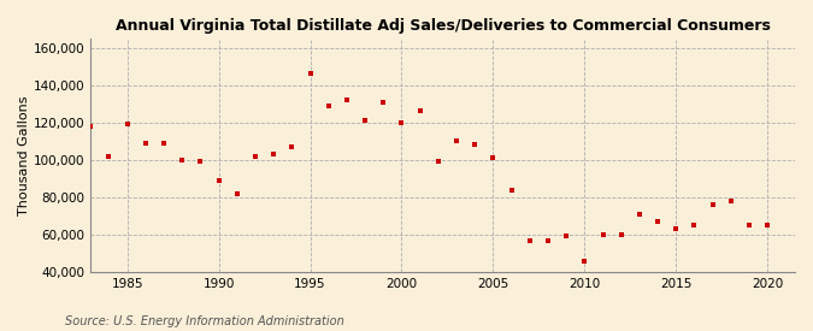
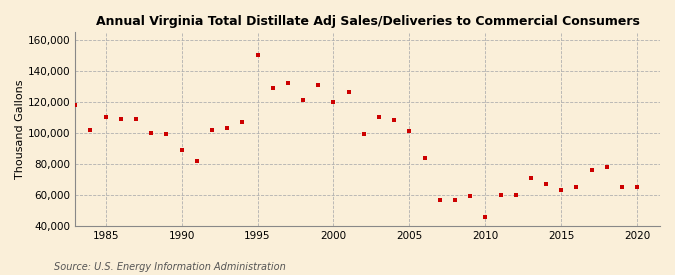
1985: 119,000 -> 110,000
1995: 146,000 -> 150,000
